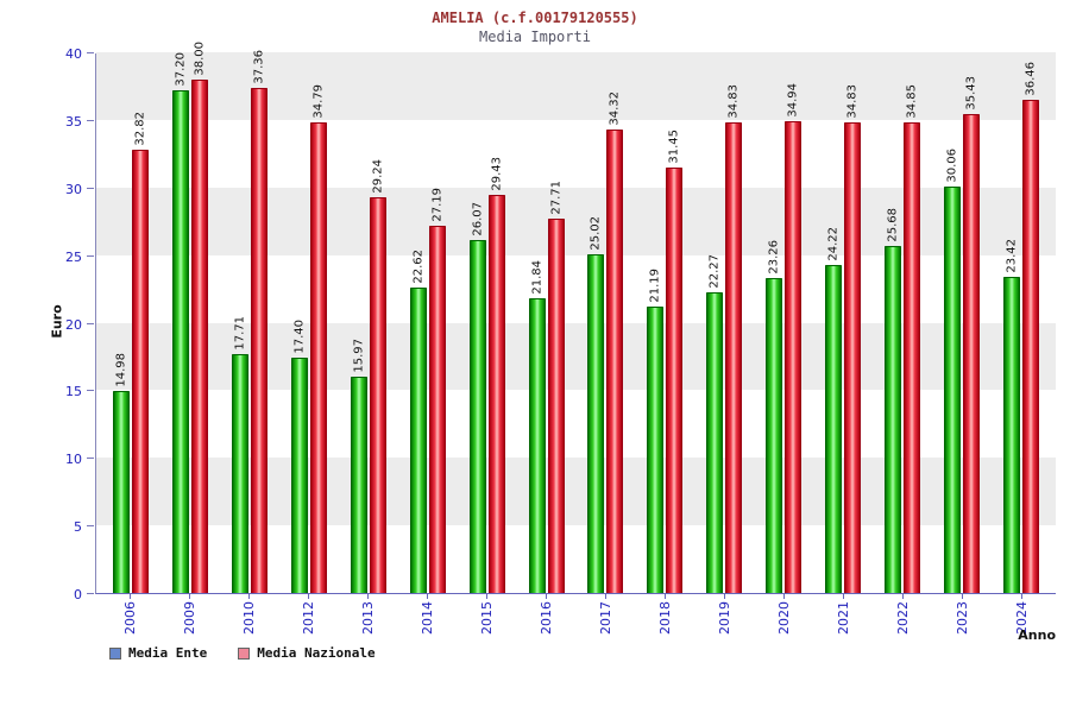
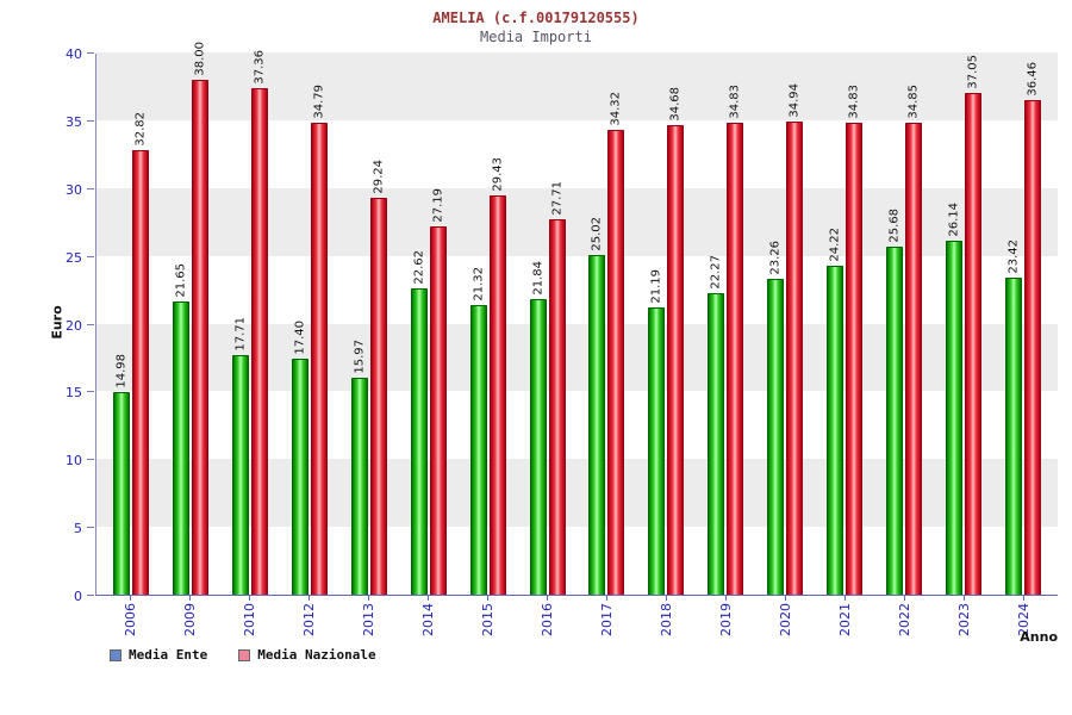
Media Ente/2009: 37.20 -> 21.65
Media Ente/2015: 26.07 -> 21.32
Media Nazionale/2018: 31.45 -> 34.68
Media Ente/2023: 30.06 -> 26.14
Media Nazionale/2023: 35.43 -> 37.05
